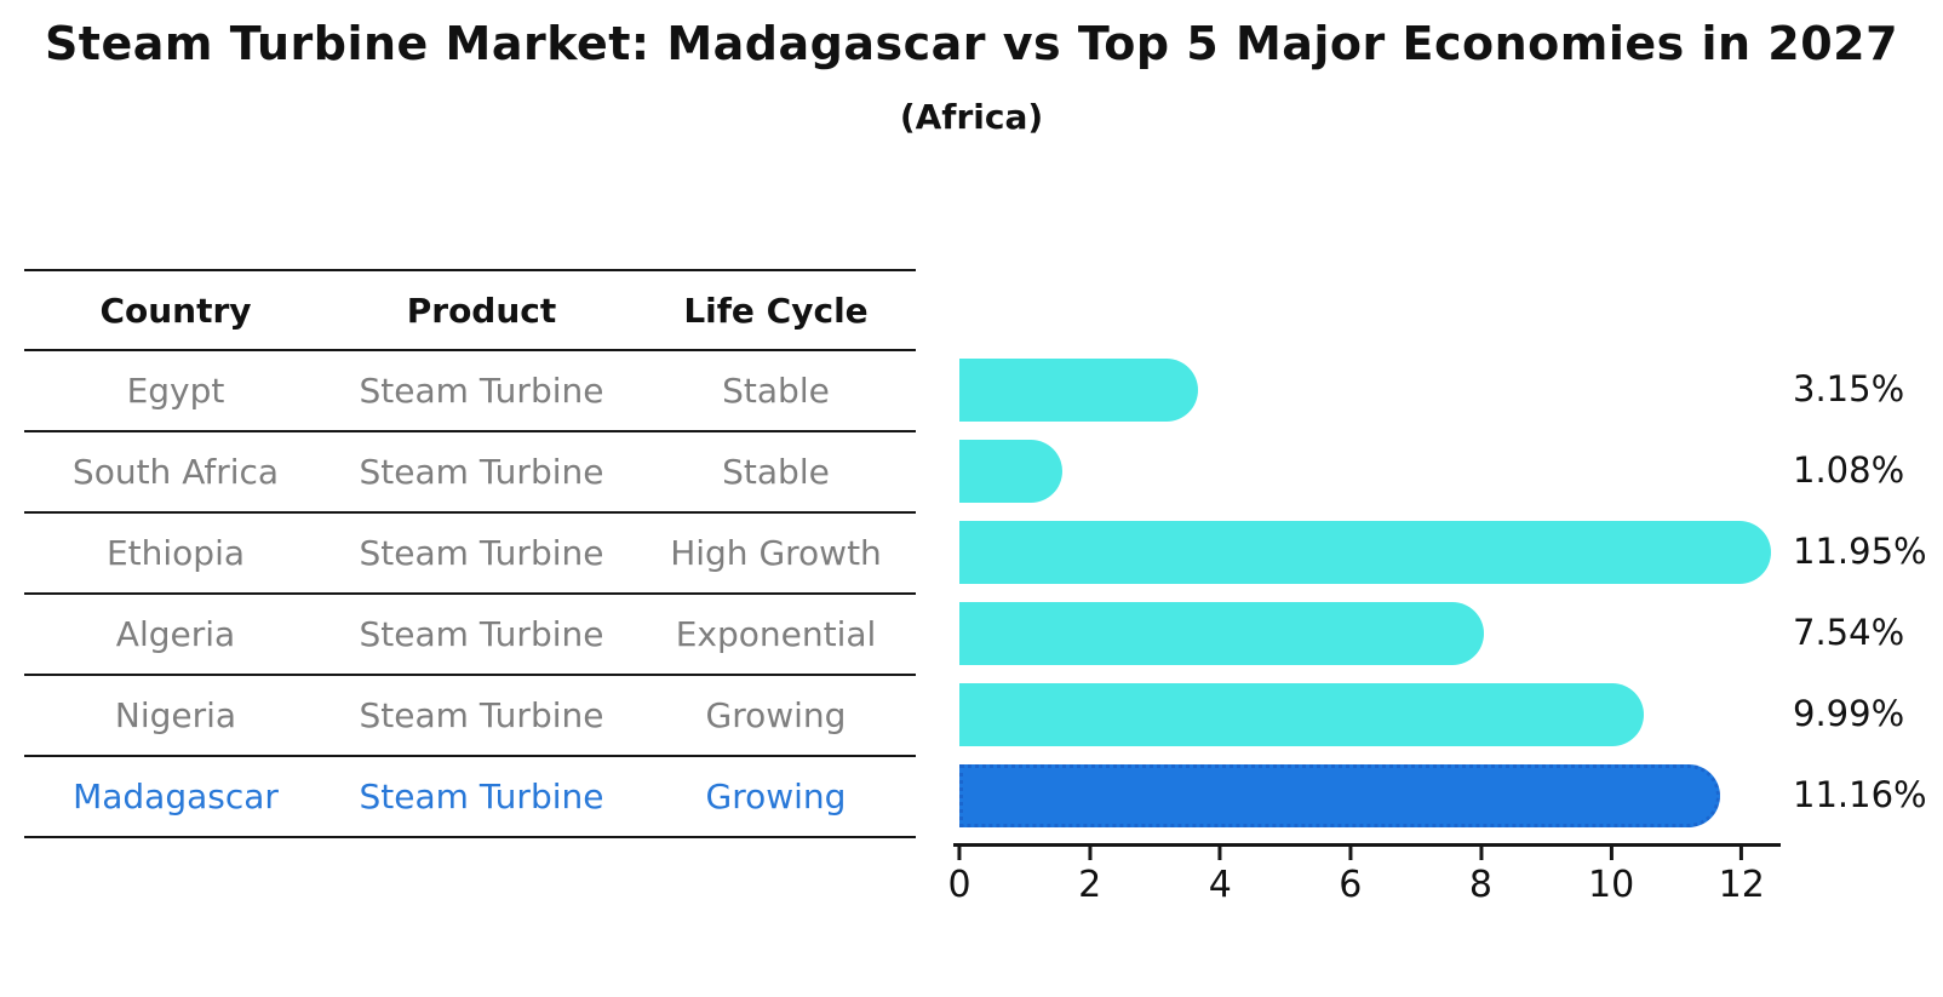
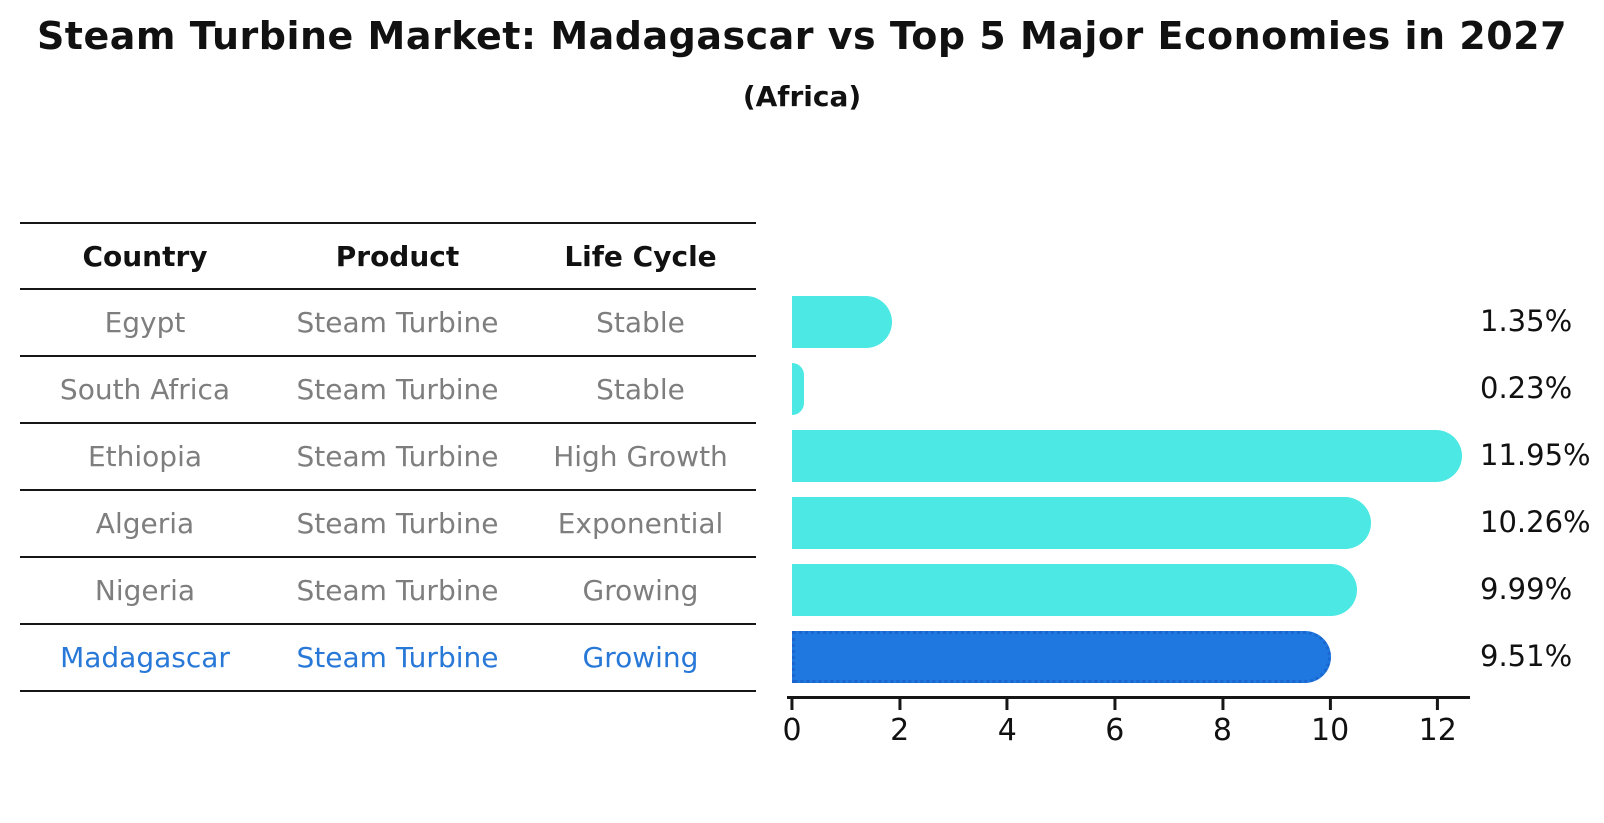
Egypt: 3.15% -> 1.35%
South Africa: 1.08% -> 0.23%
Algeria: 7.54% -> 10.26%
Madagascar: 11.16% -> 9.51%
